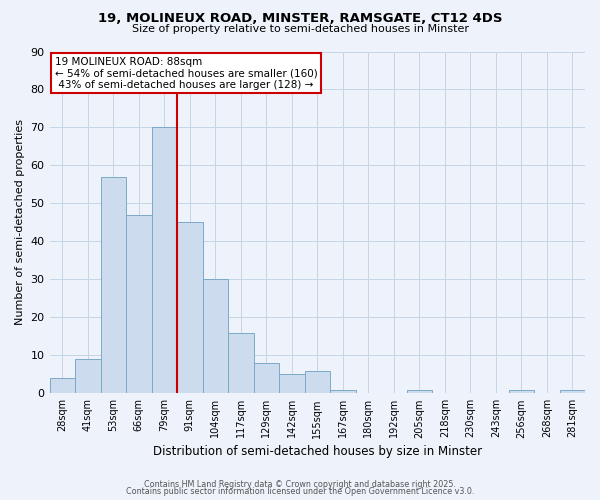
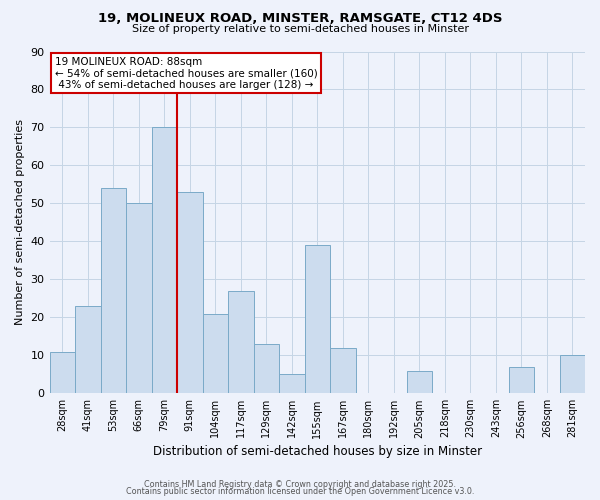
28sqm: 4 -> 11
41sqm: 9 -> 23
53sqm: 57 -> 54
66sqm: 47 -> 50
91sqm: 45 -> 53
104sqm: 30 -> 21
117sqm: 16 -> 27
129sqm: 8 -> 13
155sqm: 6 -> 39
167sqm: 1 -> 12
205sqm: 1 -> 6
256sqm: 1 -> 7
281sqm: 1 -> 10
